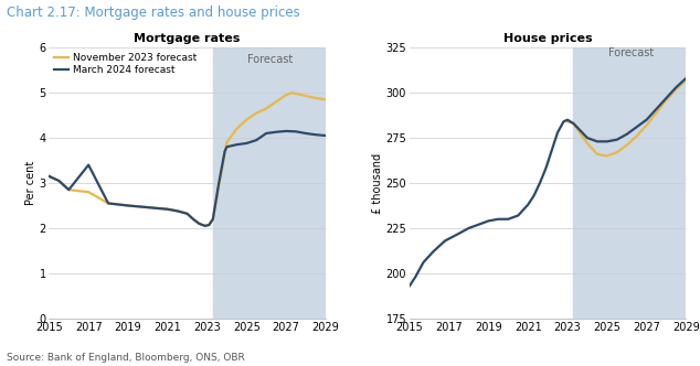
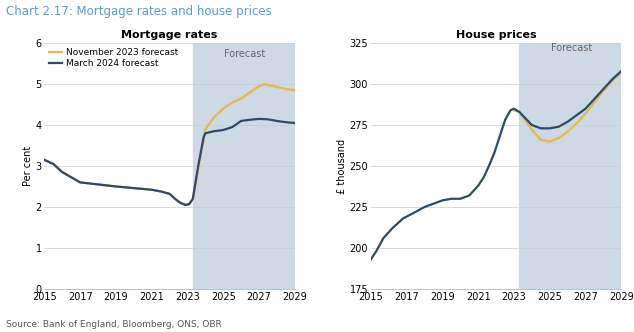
Mortgage rates/November 2023 forecast/2017: 2.80 -> 2.60
Mortgage rates/March 2024 forecast/2017: 3.40 -> 2.60
